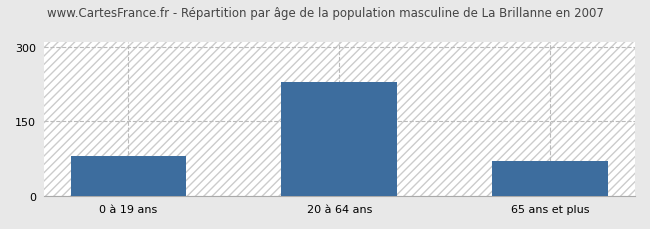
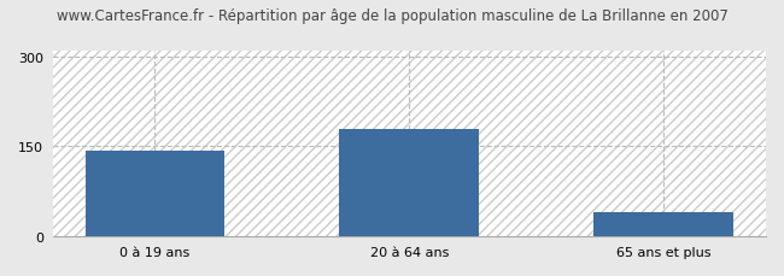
0 à 19 ans: 80 -> 143
20 à 64 ans: 230 -> 178
65 ans et plus: 70 -> 40
